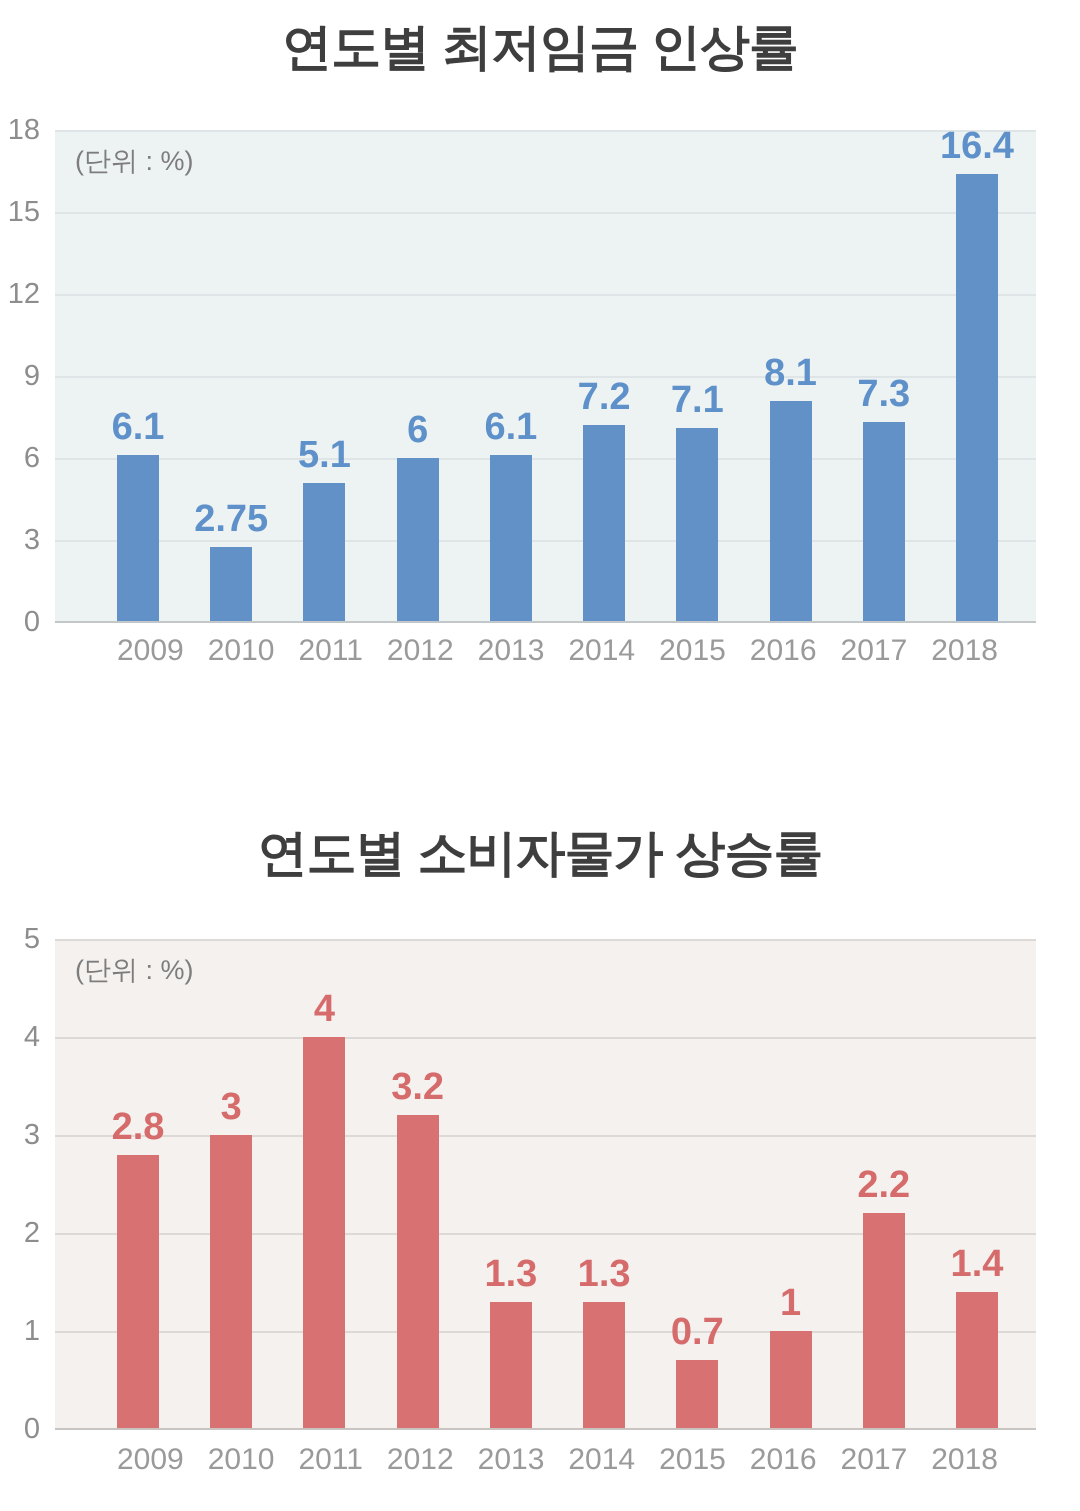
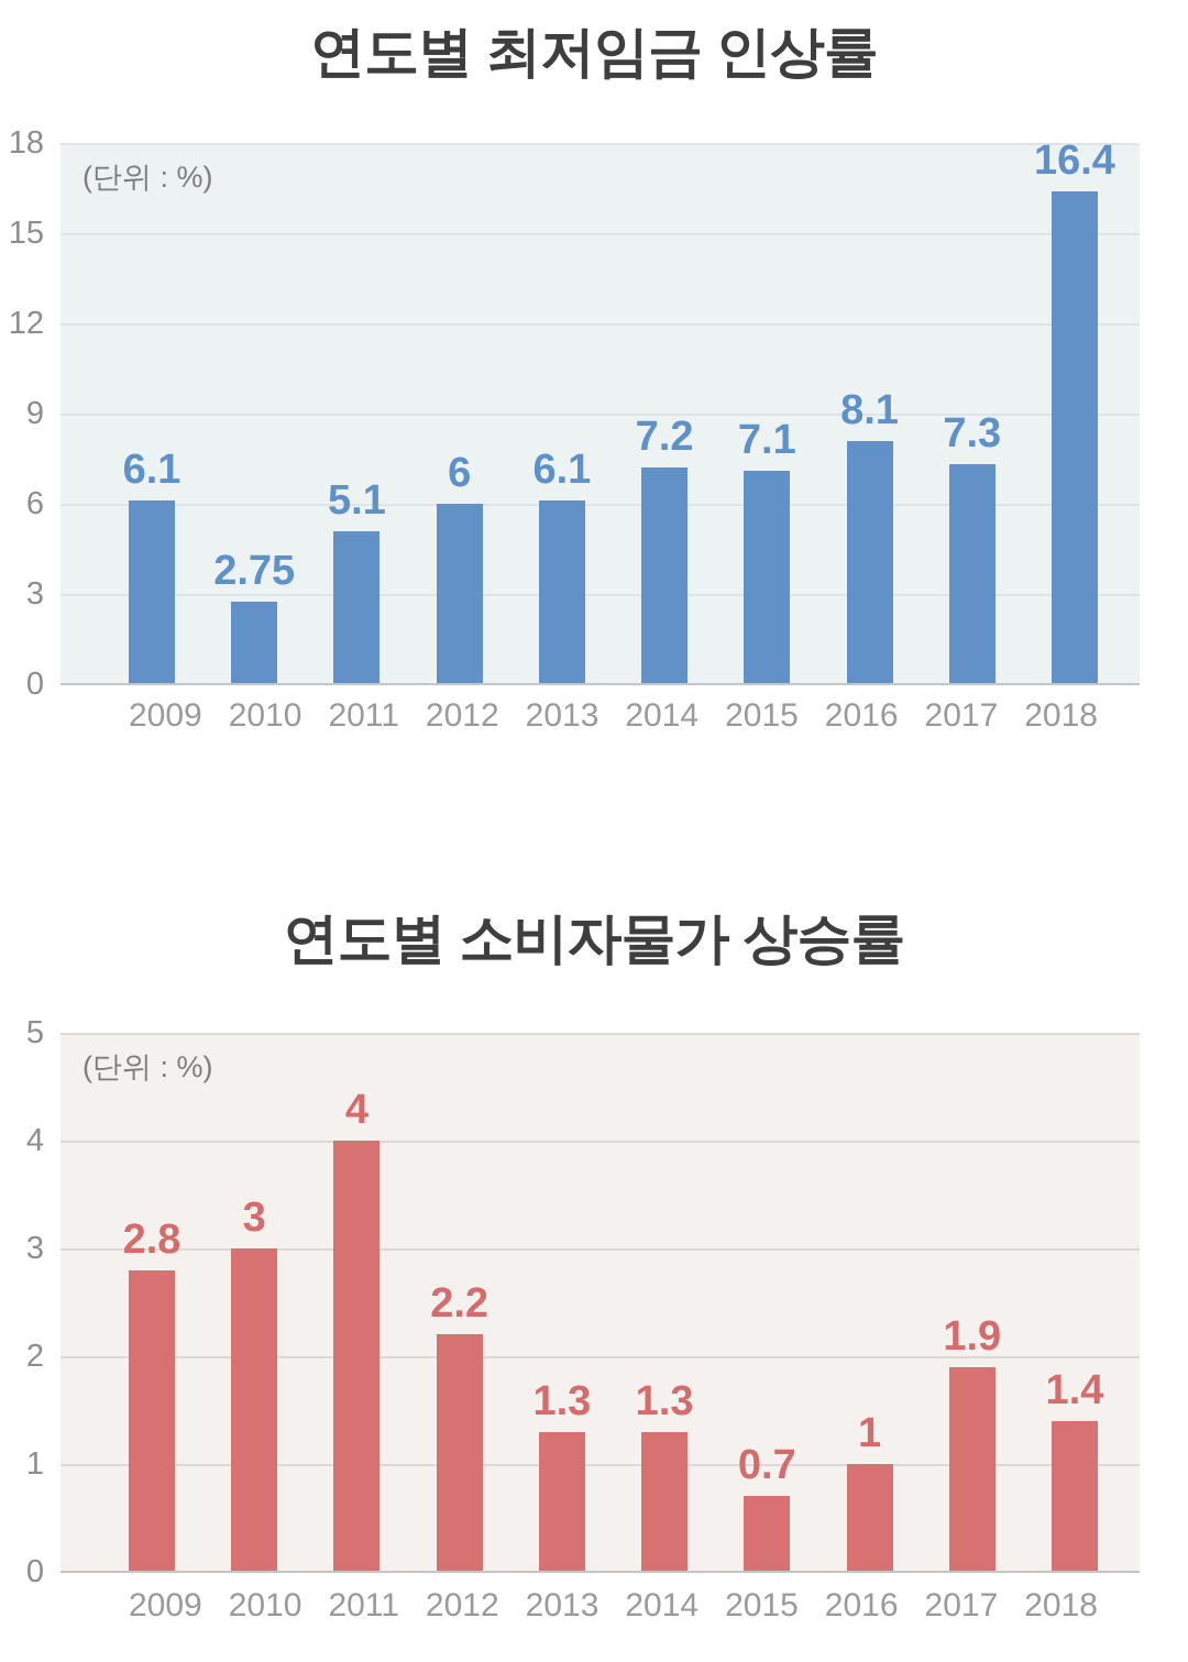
연도별 소비자물가 상승률/2012: 3.2 -> 2.2
연도별 소비자물가 상승률/2017: 2.2 -> 1.9
